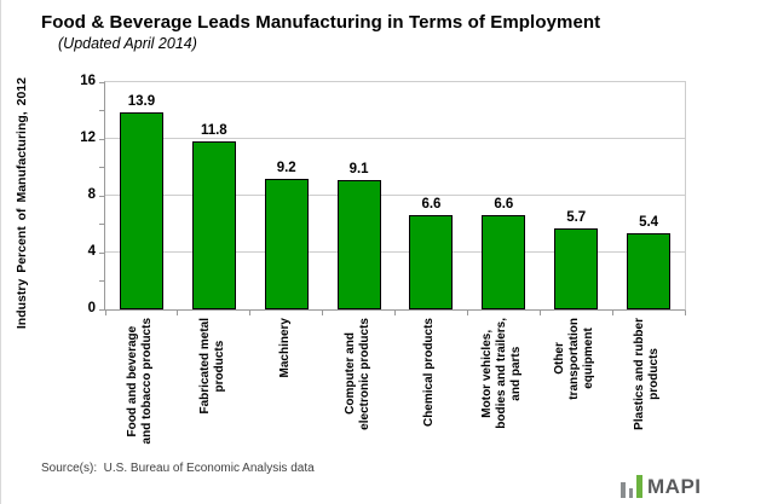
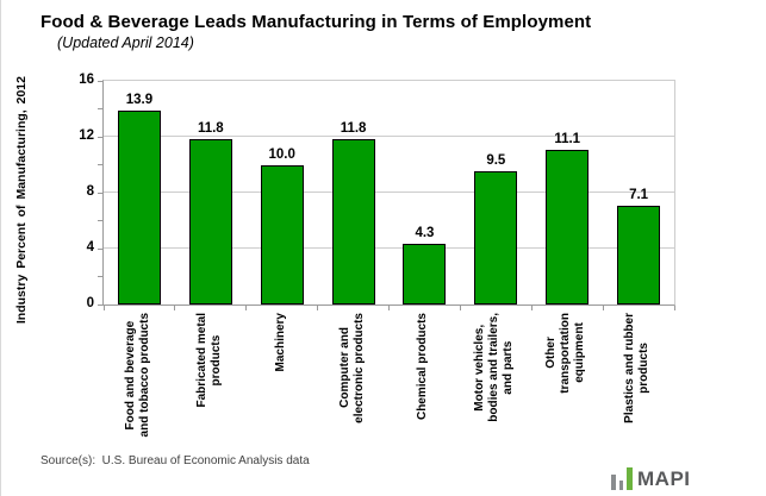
Machinery: 9.2 -> 10.0
Computer and electronic products: 9.1 -> 11.8
Chemical products: 6.6 -> 4.3
Motor vehicles, bodies and trailers, and parts: 6.6 -> 9.5
Other transportation equipment: 5.7 -> 11.1
Plastics and rubber products: 5.4 -> 7.1
